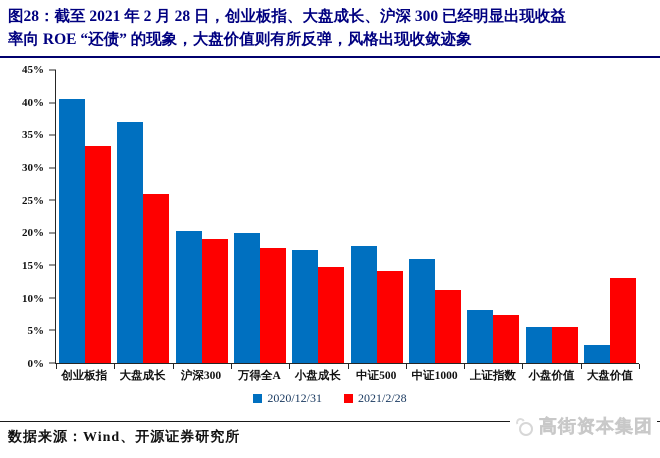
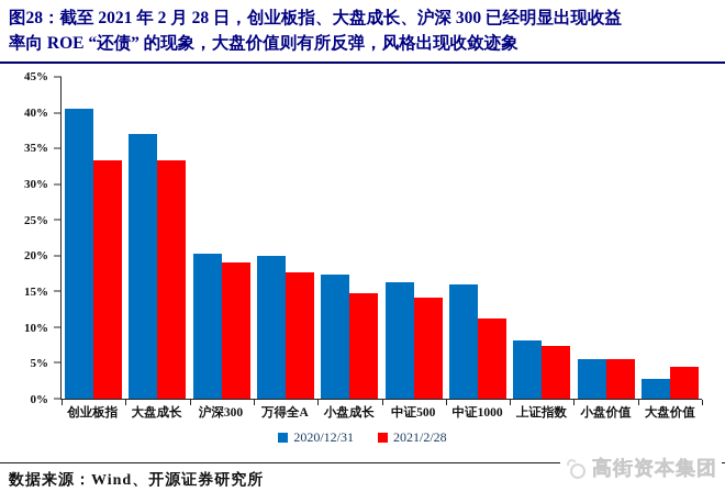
2021/2/28/大盘成长: 26% -> 33%
2020/12/31/中证500: 18% -> 16%
2021/2/28/大盘价值: 13% -> 4%
